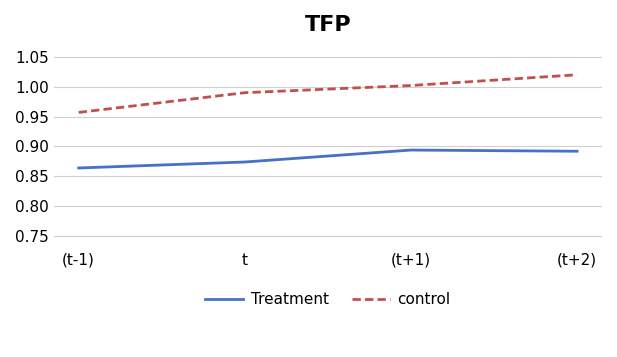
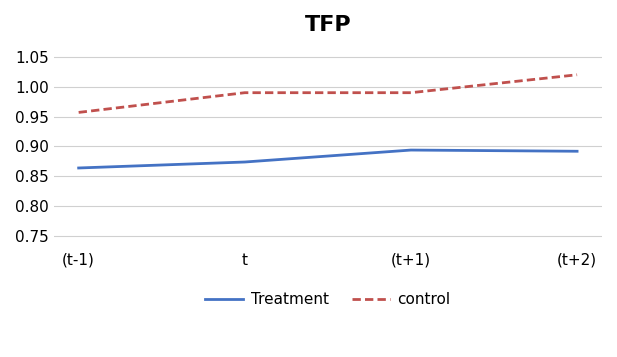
control/(t+1): 1.002 -> 0.990
